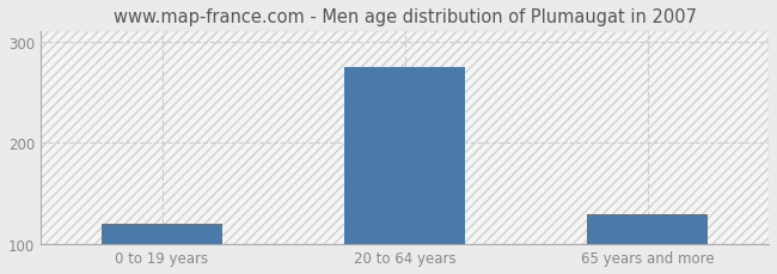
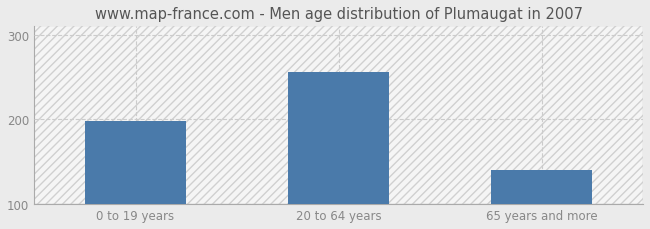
0 to 19 years: 120 -> 198
20 to 64 years: 275 -> 256
65 years and more: 130 -> 140
